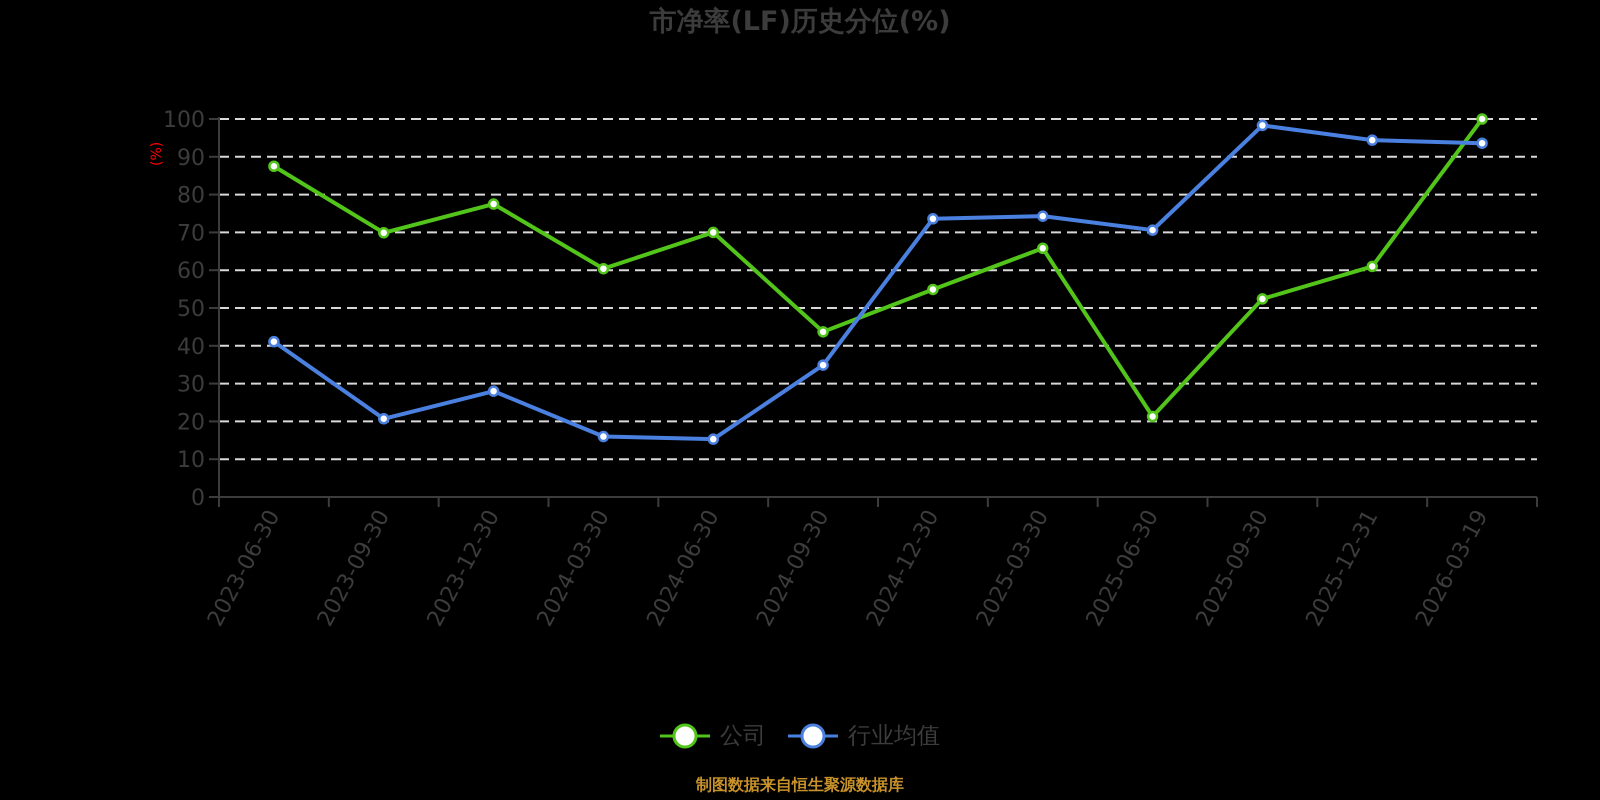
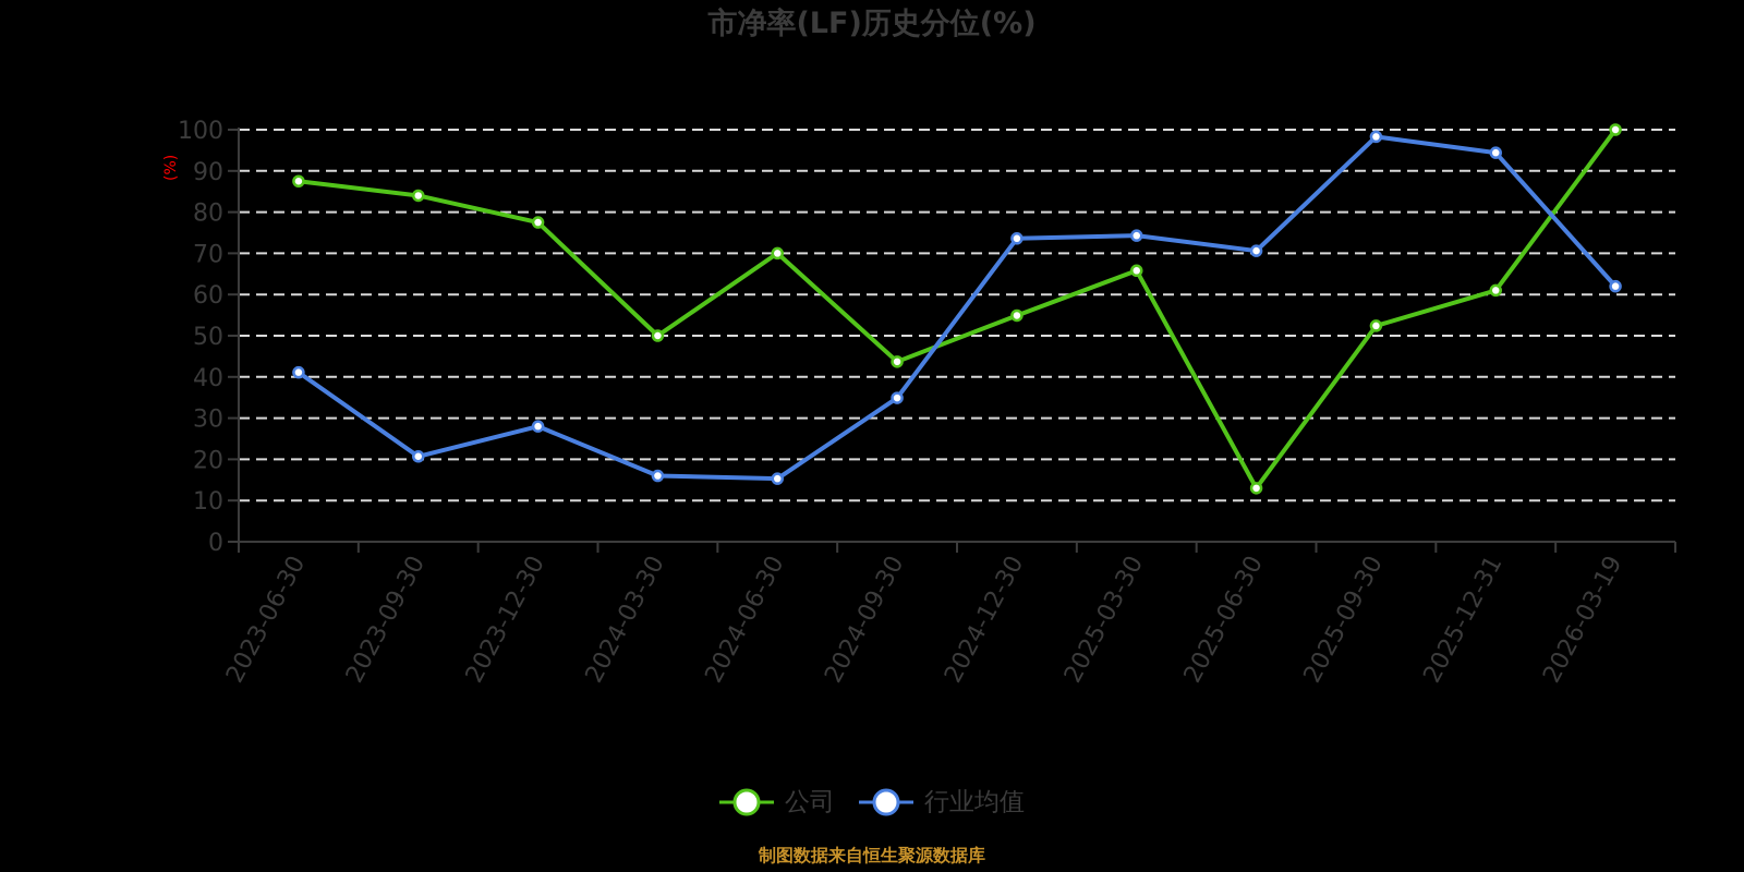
公司/2023-09-30: 70 -> 84
公司/2024-03-30: 60 -> 50
公司/2025-06-30: 21 -> 13
行业均值/2026-03-19: 94 -> 62
